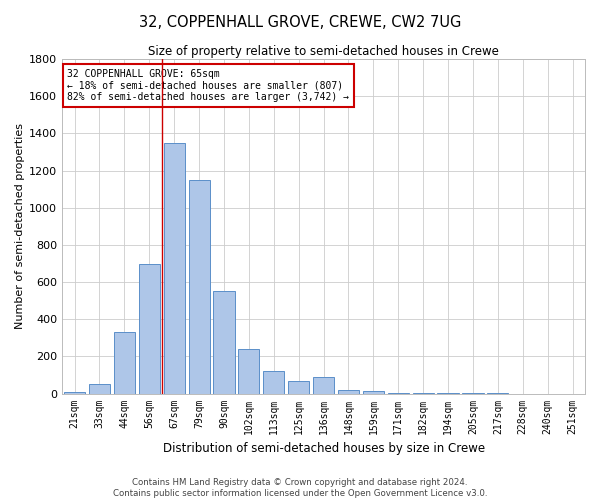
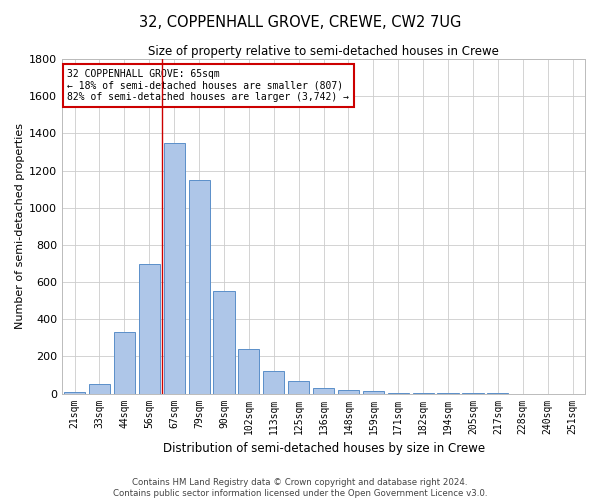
136sqm: 90 -> 30
